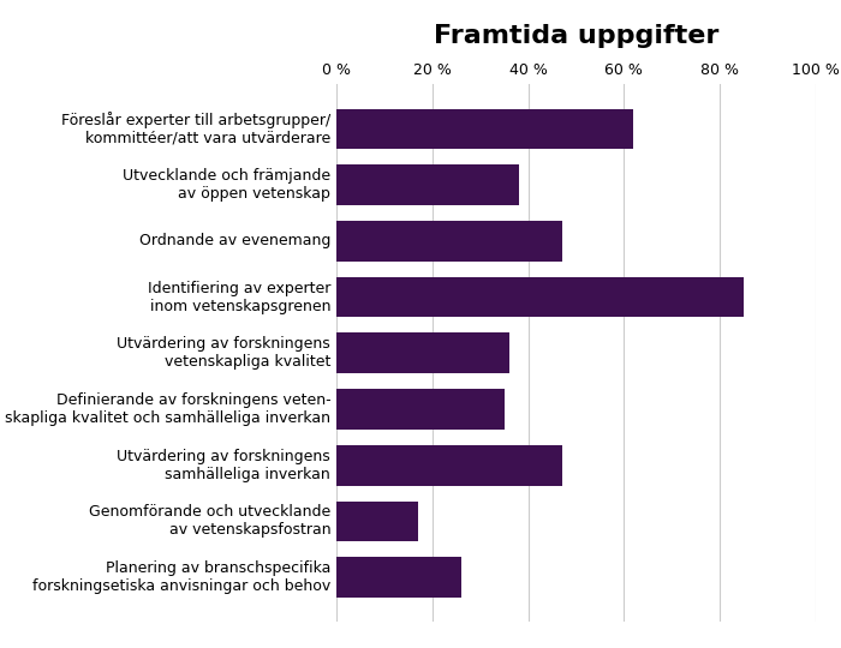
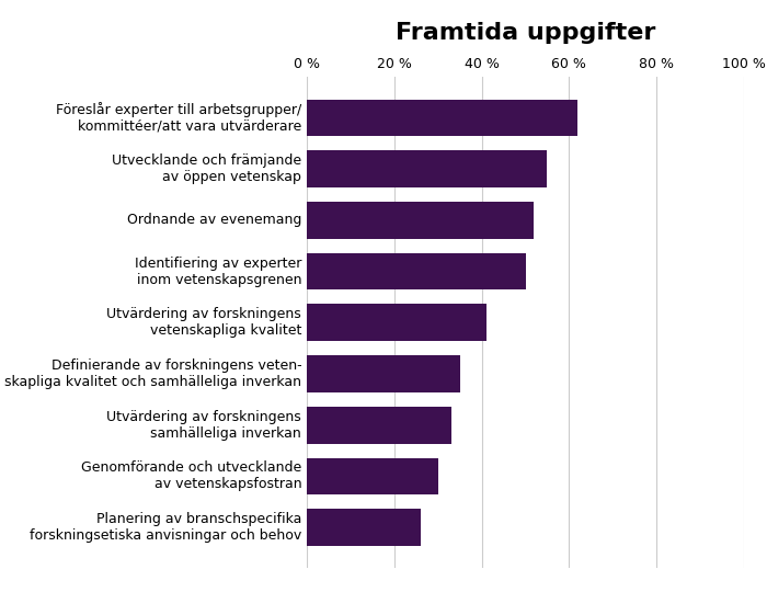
Utvecklande och främjande av öppen vetenskap: 38 % -> 55 %
Ordnande av evenemang: 47 % -> 52 %
Identifiering av experter inom vetenskapsgrenen: 85 % -> 50 %
Utvärdering av forskningens vetenskapliga kvalitet: 36 % -> 41 %
Utvärdering av forskningens samhälleliga inverkan: 47 % -> 33 %
Genomförande och utvecklande av vetenskapsfostran: 17 % -> 30 %
